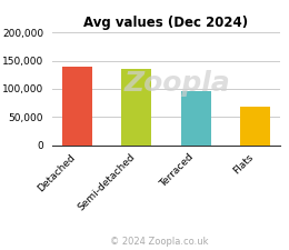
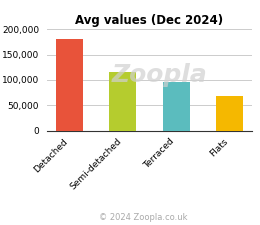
Detached: 140,000 -> 181,000
Semi-detached: 136,000 -> 115,000
